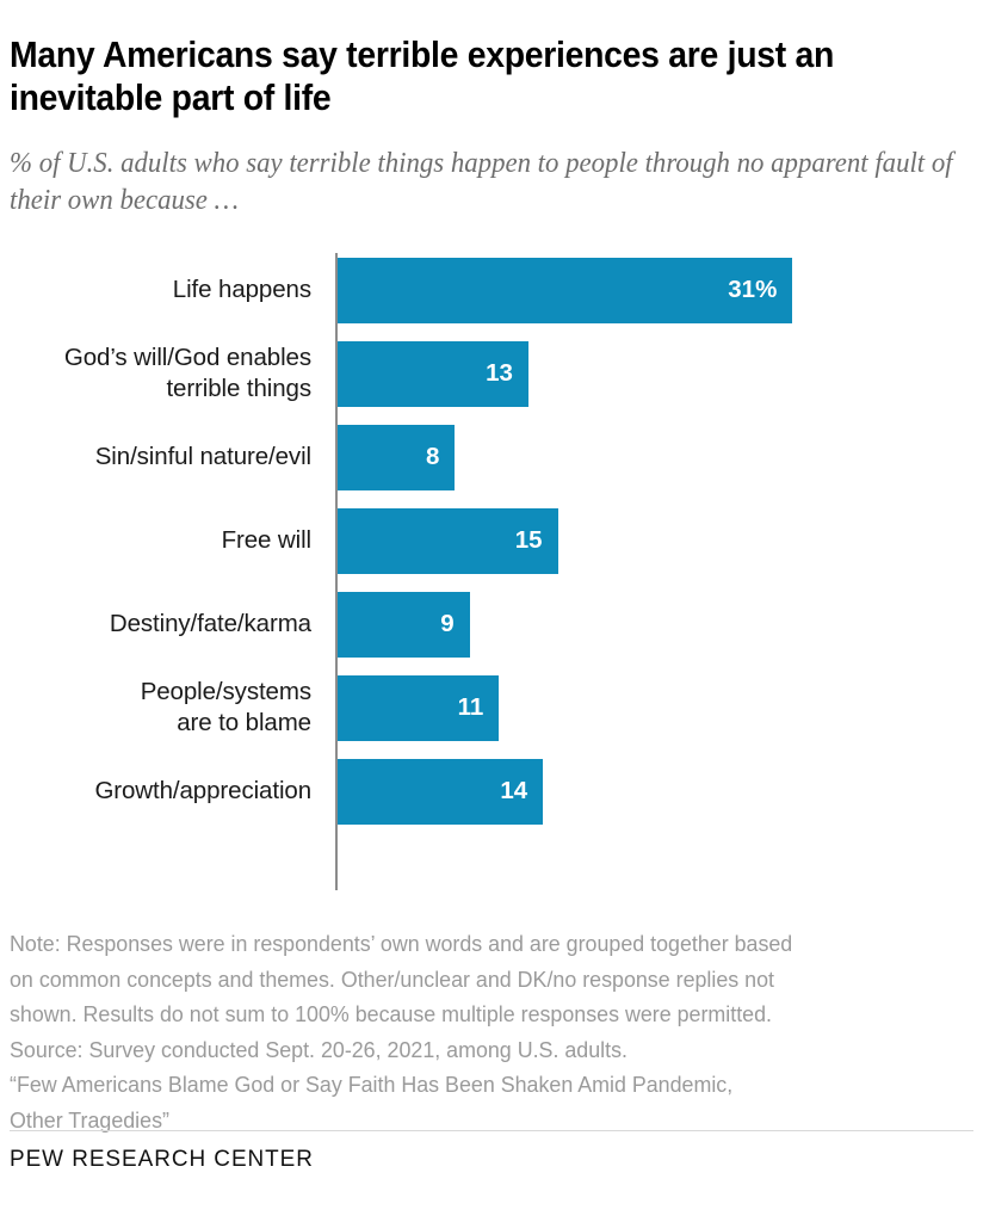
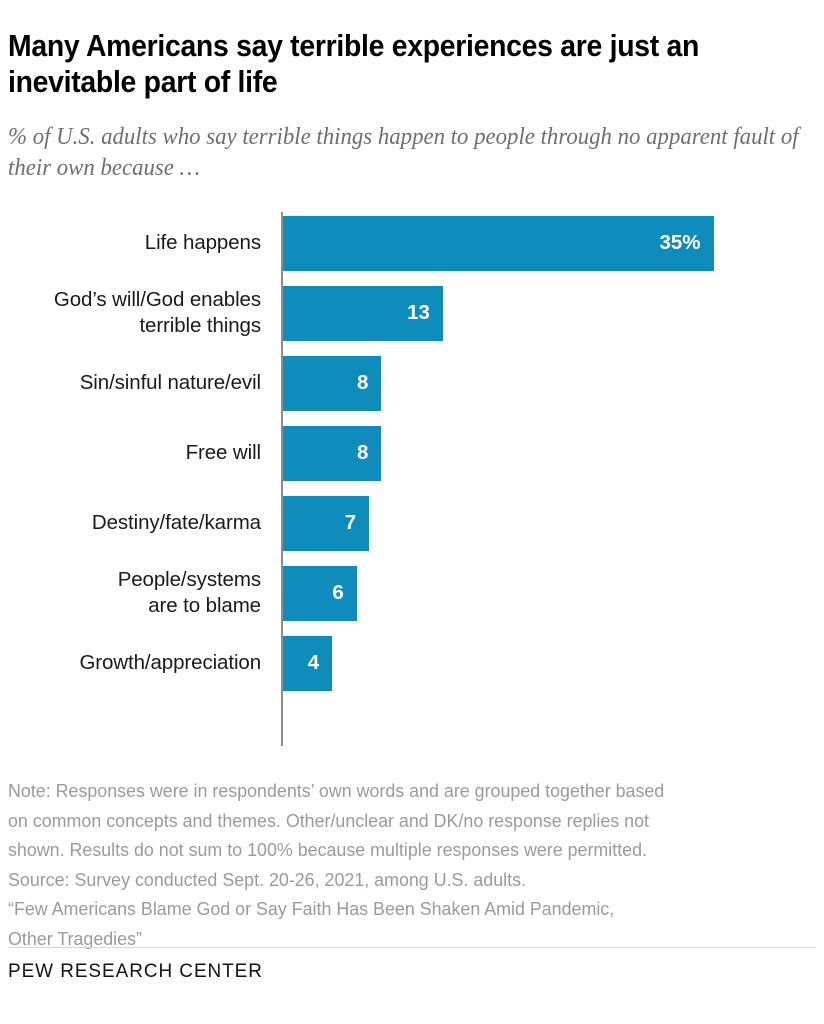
Life happens: 31% -> 35%
Free will: 15 -> 8
Destiny/fate/karma: 9 -> 7
People/systems are to blame: 11 -> 6
Growth/appreciation: 14 -> 4
